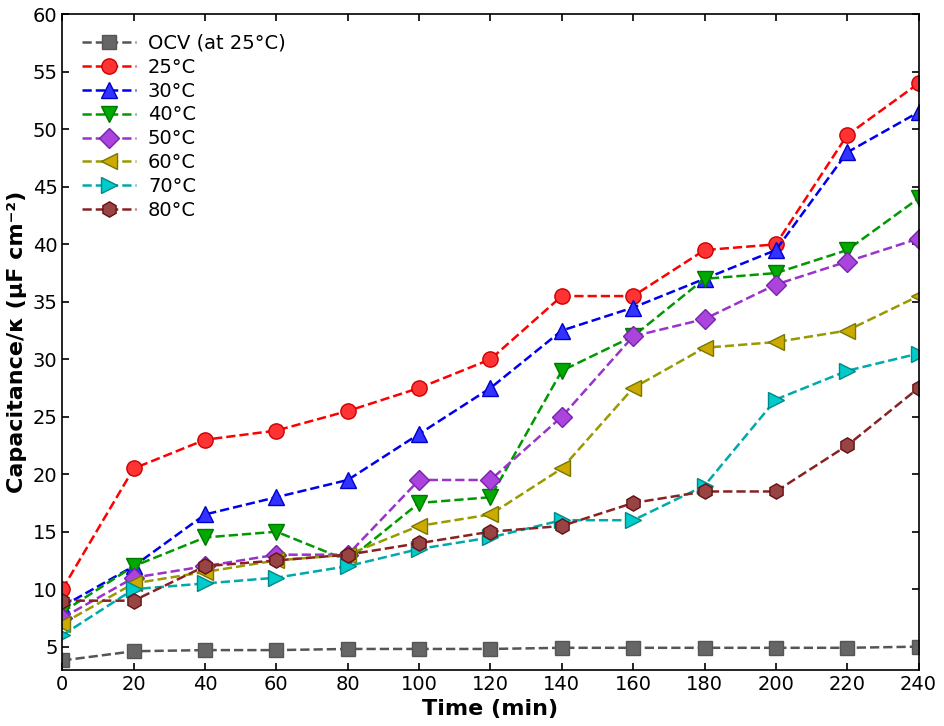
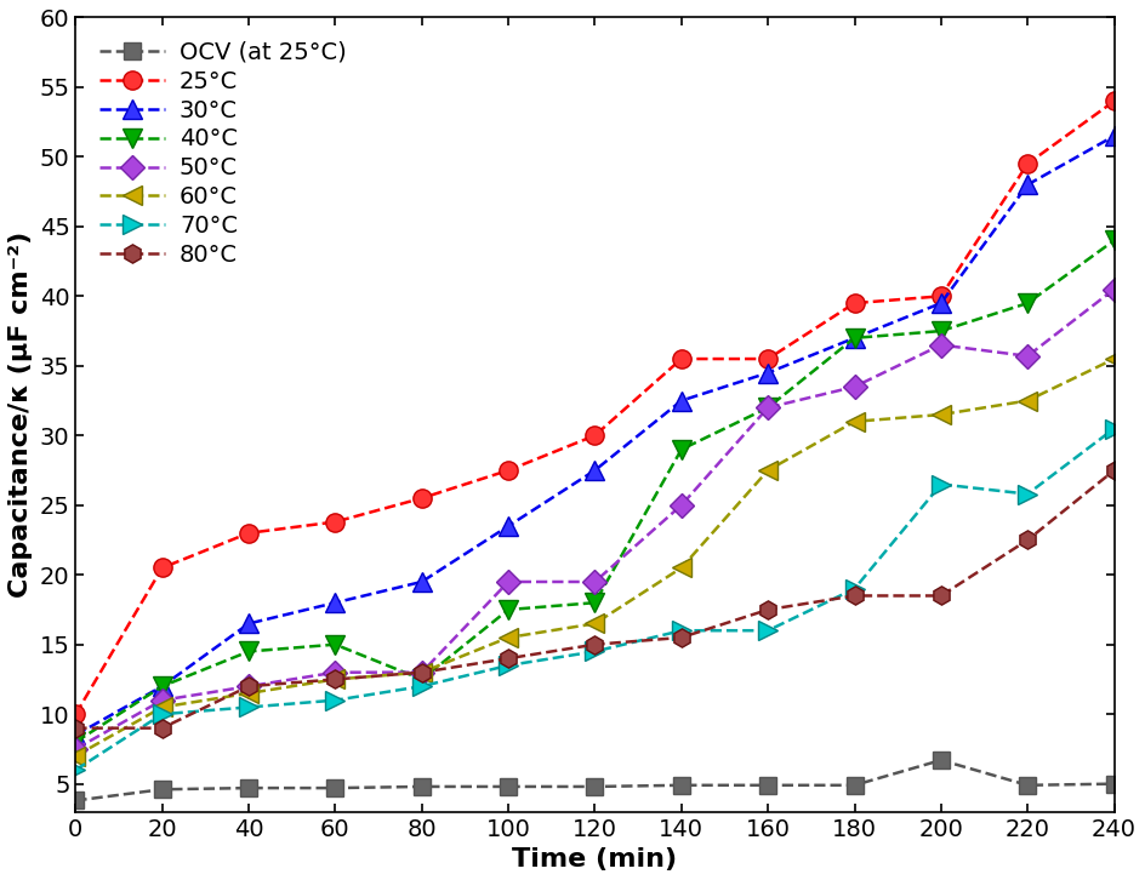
OCV (at 25°C)/200: 4.9 -> 6.7
50°C/220: 38.5 -> 35.7
70°C/220: 29.0 -> 25.8
